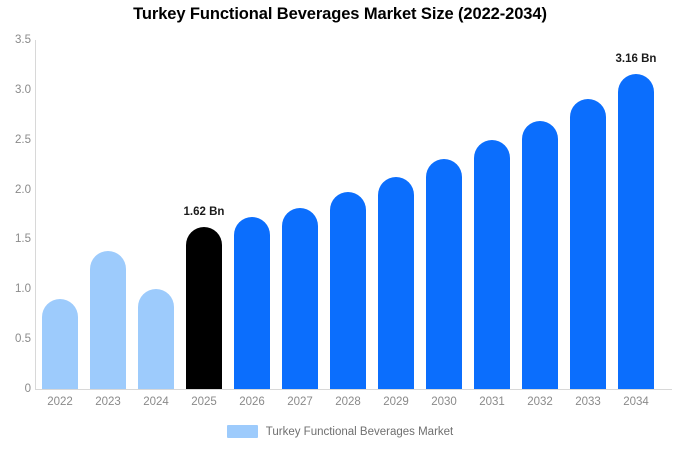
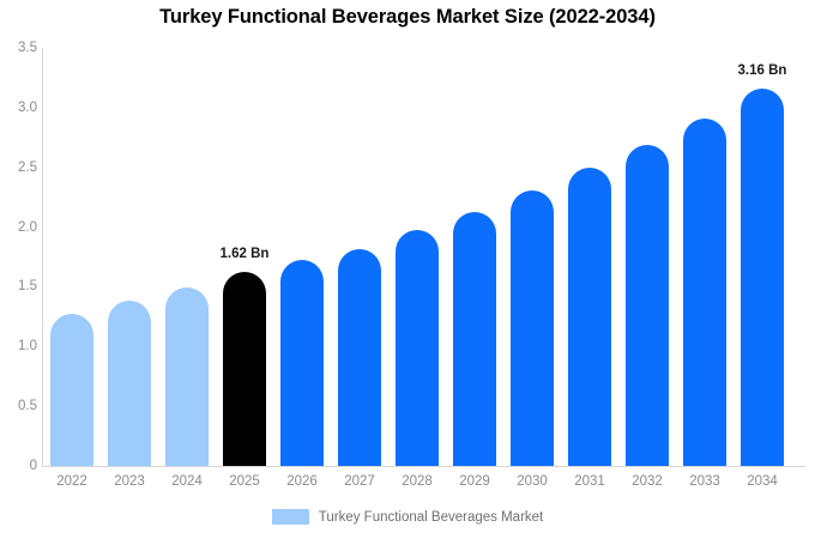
2022: 0.9 -> 1.3
2024: 1.0 -> 1.5
